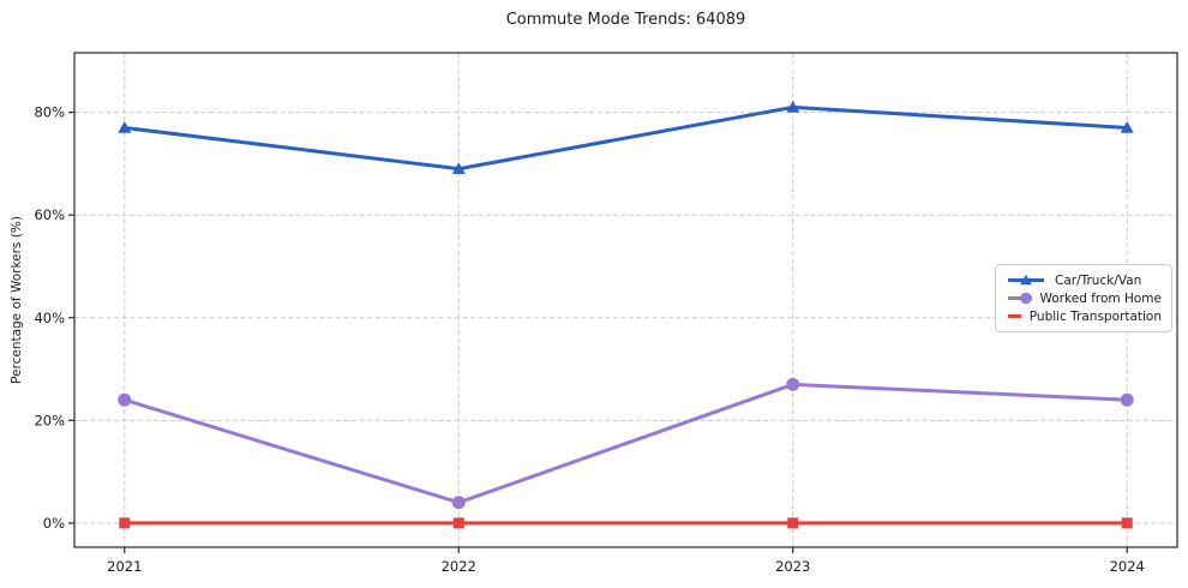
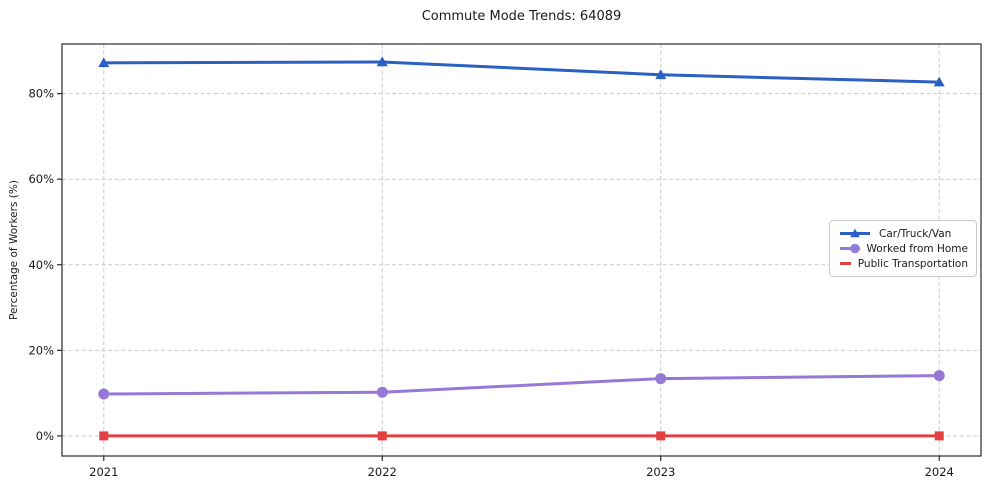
Car/Truck/Van/2021: 77% -> 87%
Worked from Home/2021: 24% -> 10%
Car/Truck/Van/2022: 69% -> 87%
Worked from Home/2022: 4% -> 10%
Car/Truck/Van/2023: 81% -> 84%
Worked from Home/2023: 27% -> 13%
Car/Truck/Van/2024: 77% -> 83%
Worked from Home/2024: 24% -> 14%
